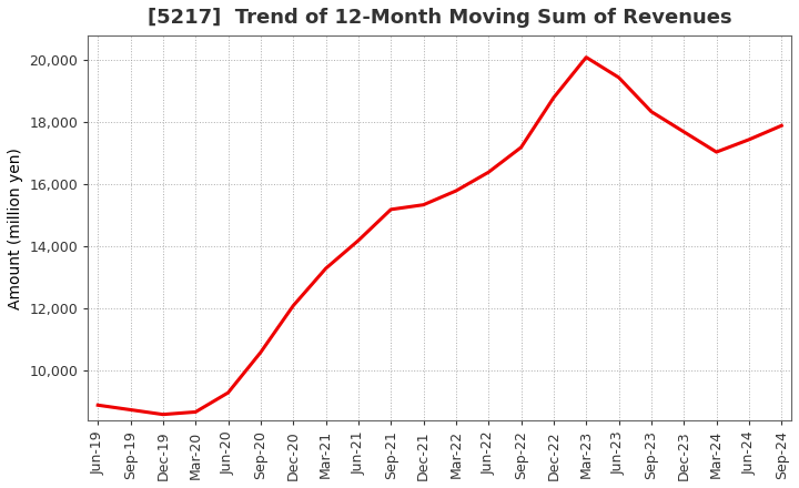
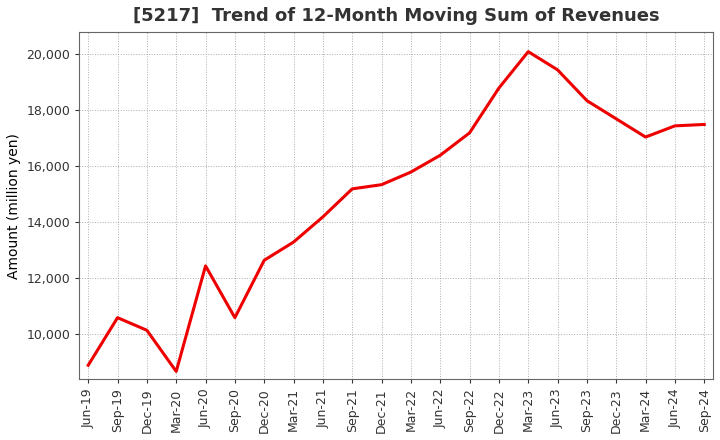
Sep-19: 8,750 -> 10,600
Dec-19: 8,600 -> 10,150
Jun-20: 9,300 -> 12,450
Dec-20: 12,100 -> 12,650
Sep-24: 17,900 -> 17,500
